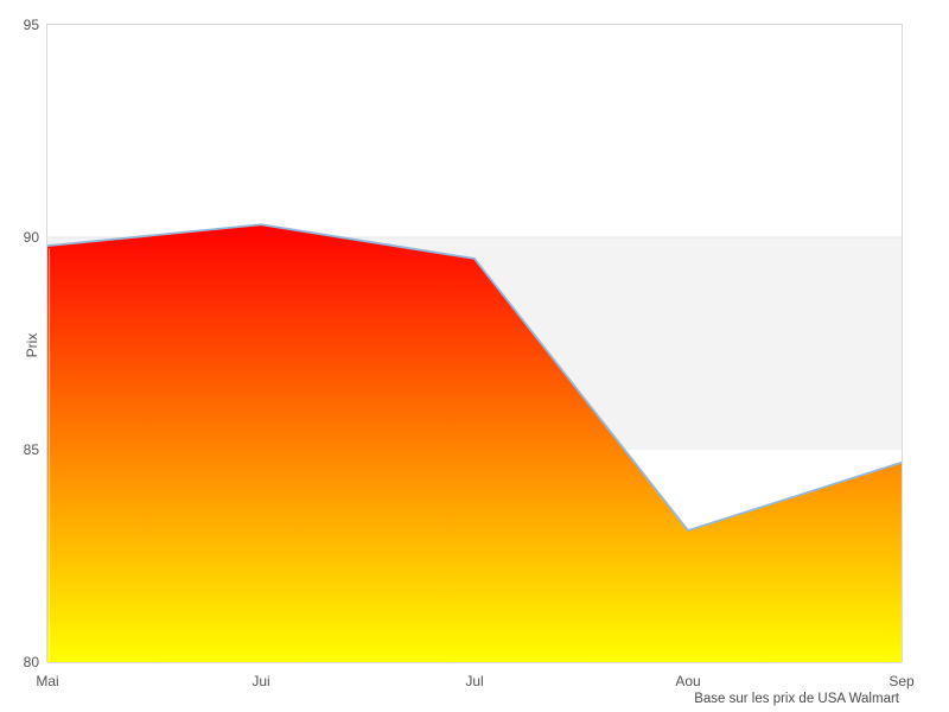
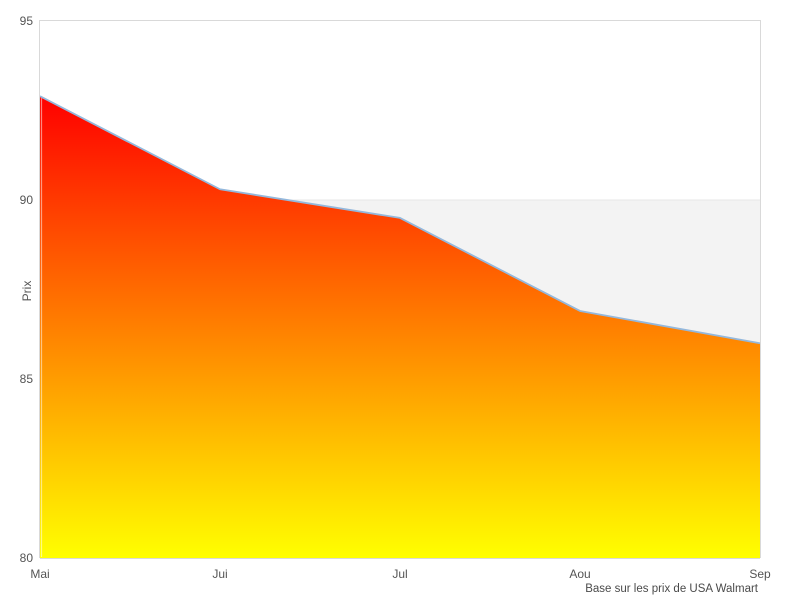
Mai: 89.8 -> 92.9
Aou: 83.1 -> 86.9
Sep: 84.7 -> 86.0
